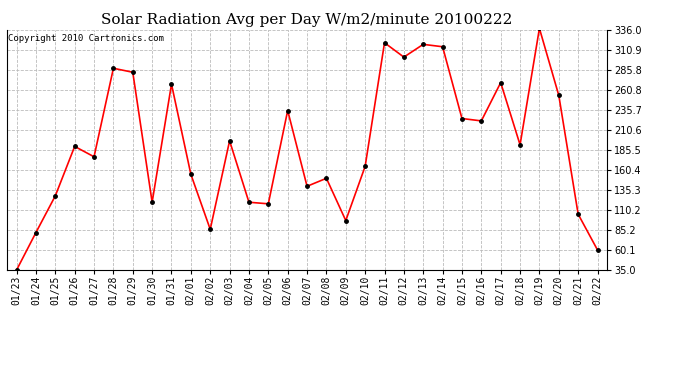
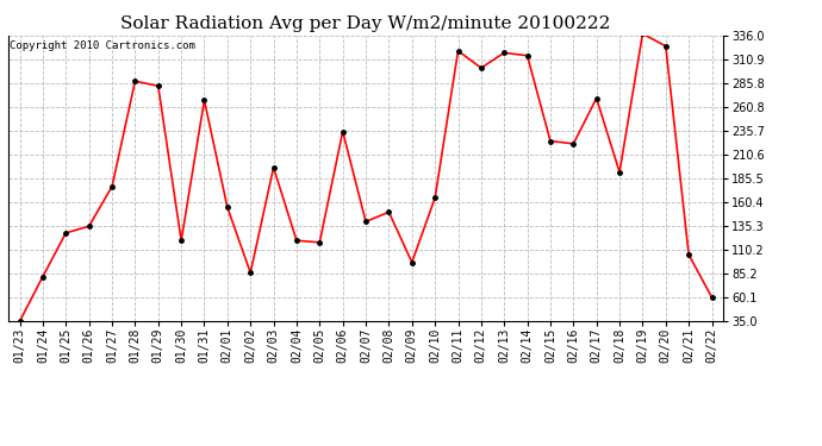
01/26: 190 -> 135
02/20: 254 -> 325
